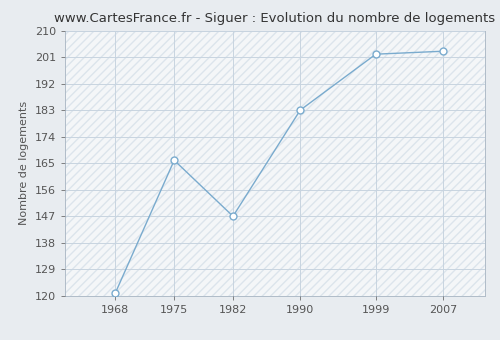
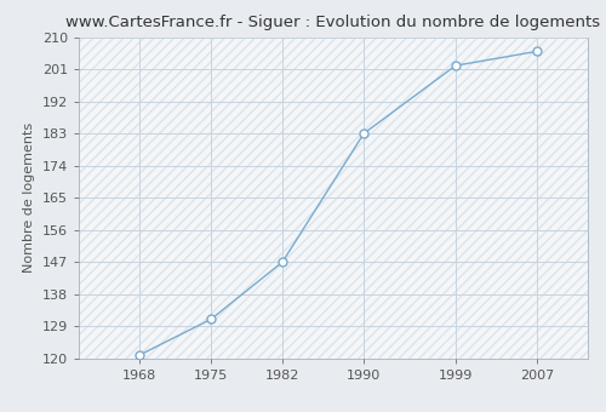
1975: 166 -> 131
2007: 203 -> 206
